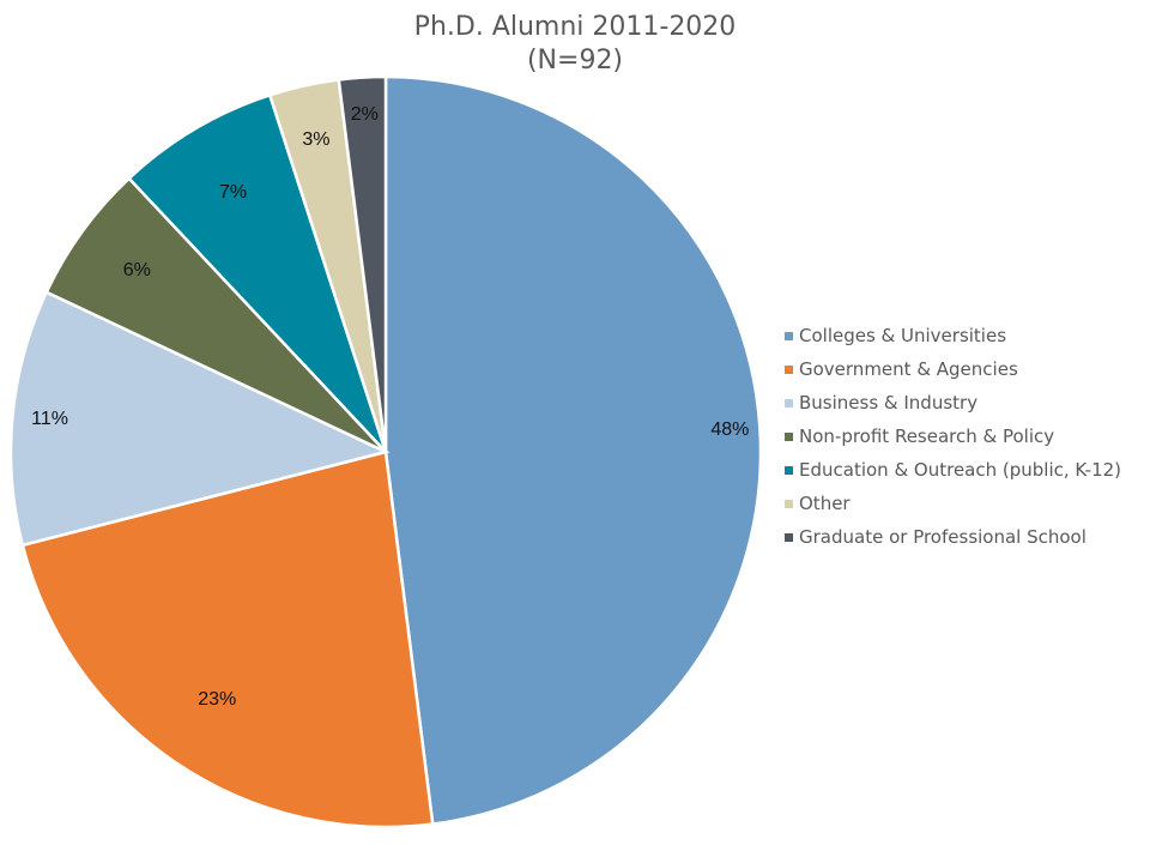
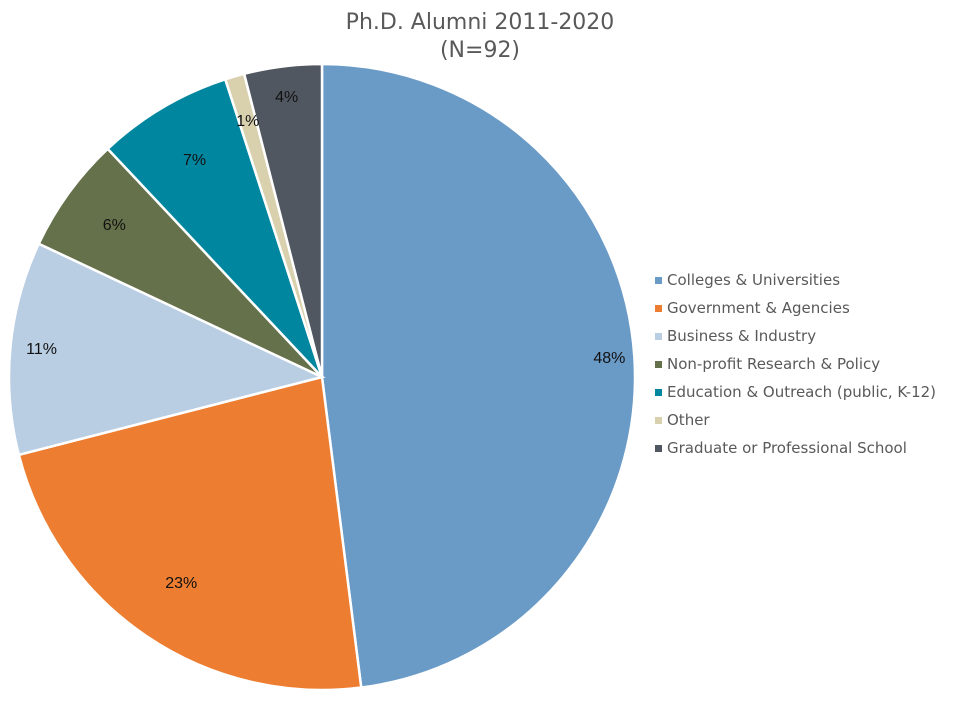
Other: 3% -> 1%
Graduate or Professional School: 2% -> 4%
